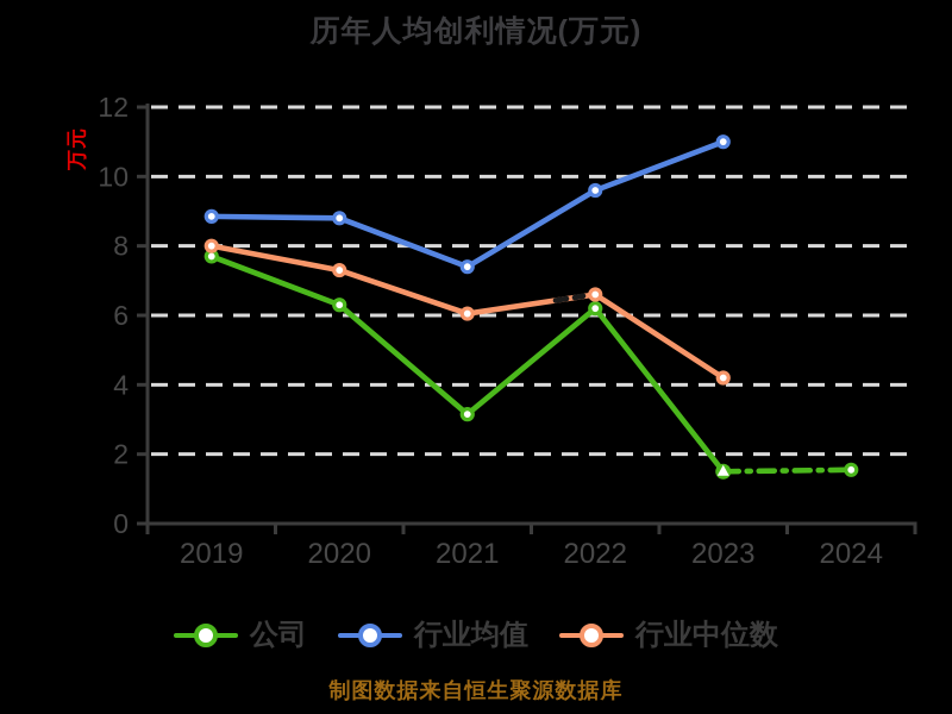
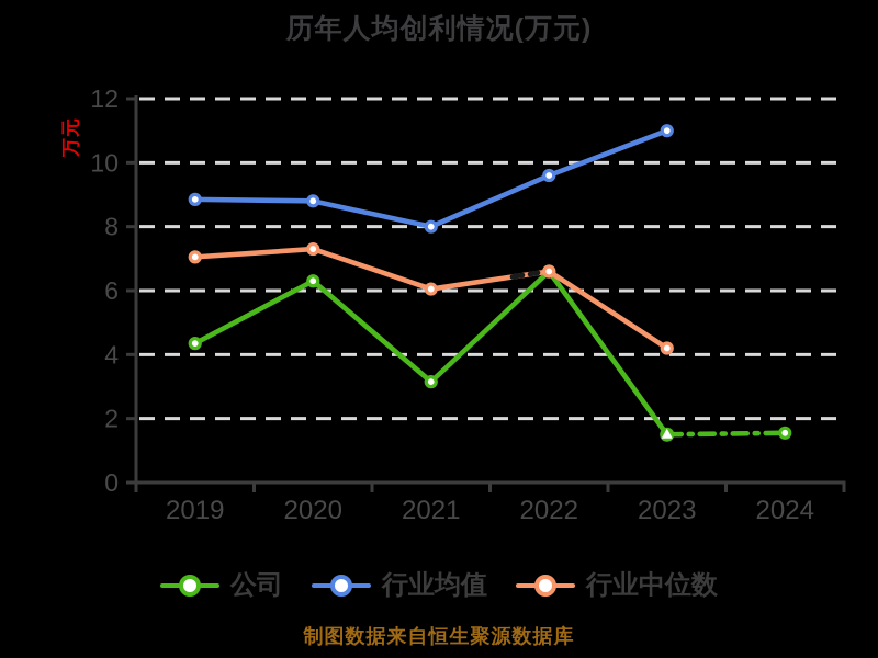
公司/2019: 7.7 -> 4.3
行业中位数/2019: 8.0 -> 7.0
行业均值/2021: 7.4 -> 8.0
公司/2022: 6.2 -> 6.6
